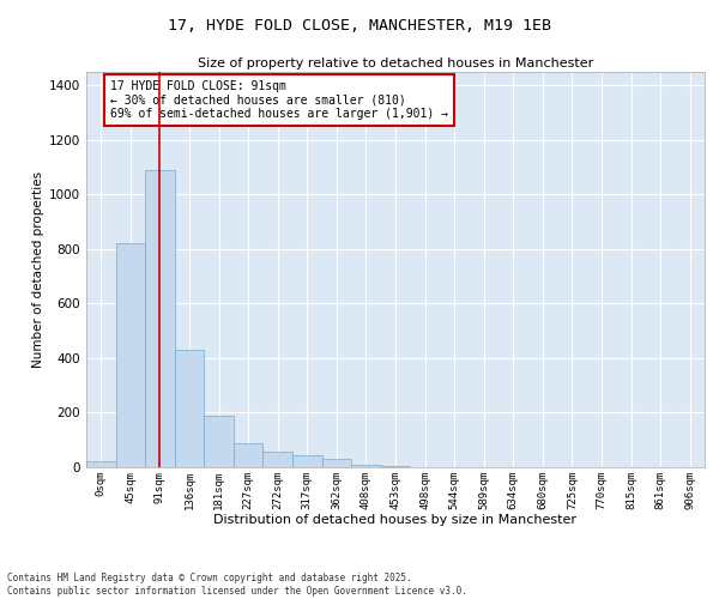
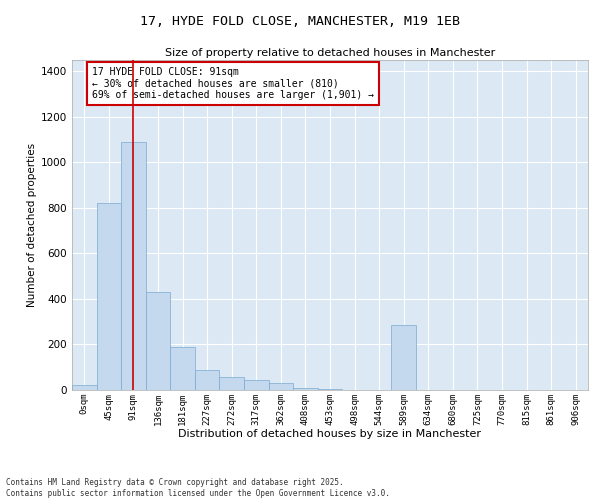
589sqm: 1 -> 285
